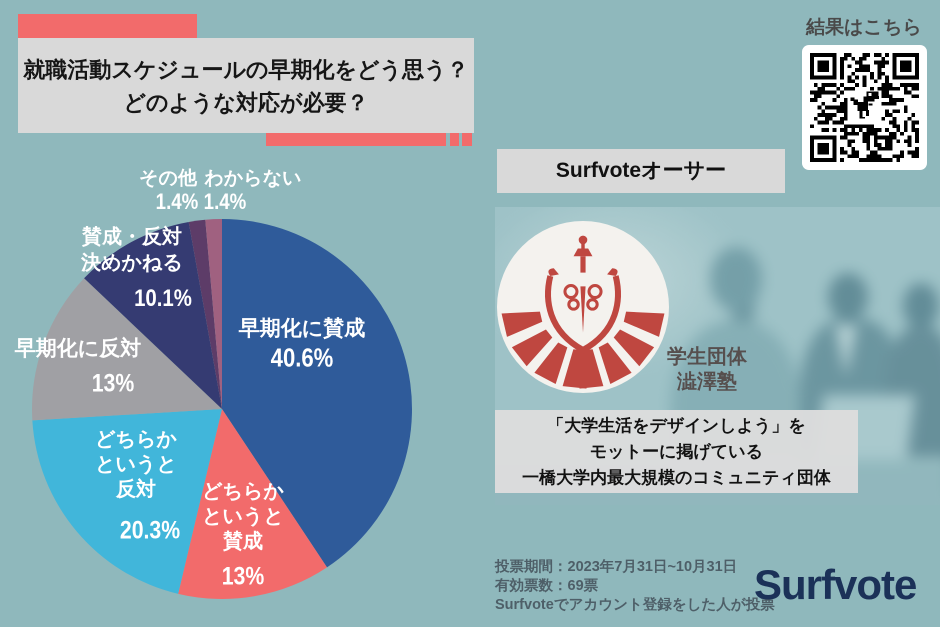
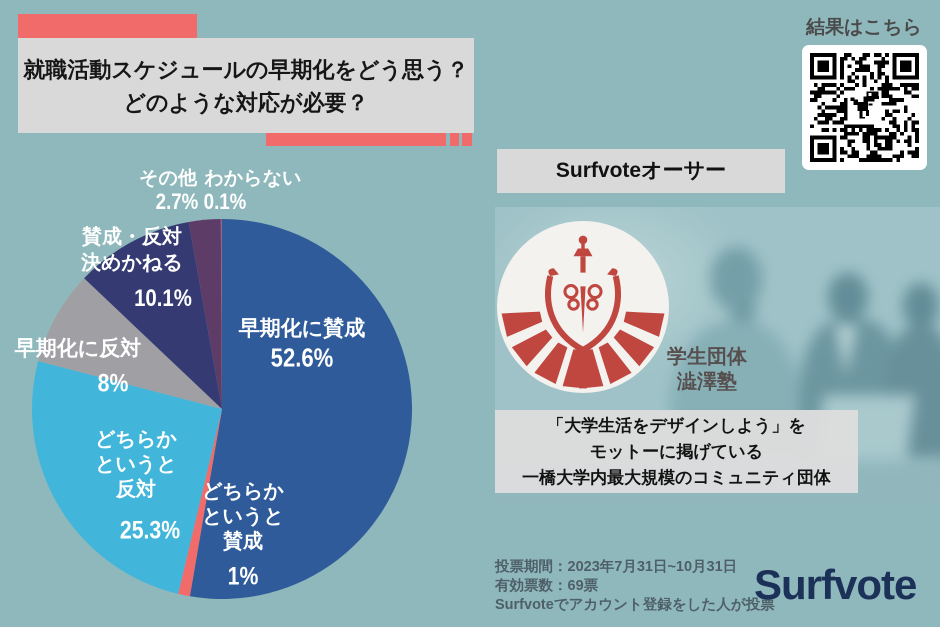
早期化に賛成: 40.6% -> 52.6%
どちらかというと賛成: 13% -> 1%
どちらかというと反対: 20.3% -> 25.3%
早期化に反対: 13% -> 8%
その他: 1.4% -> 2.7%
わからない: 1.4% -> 0.1%
